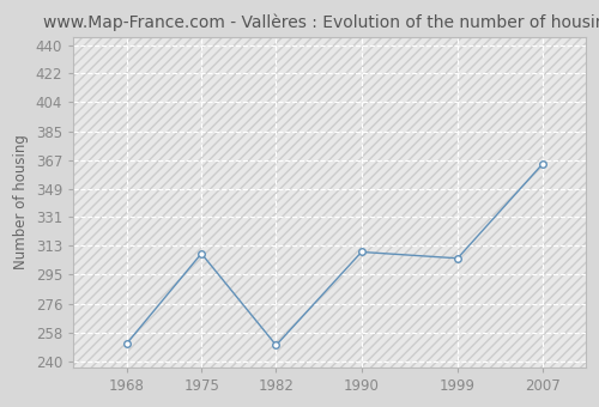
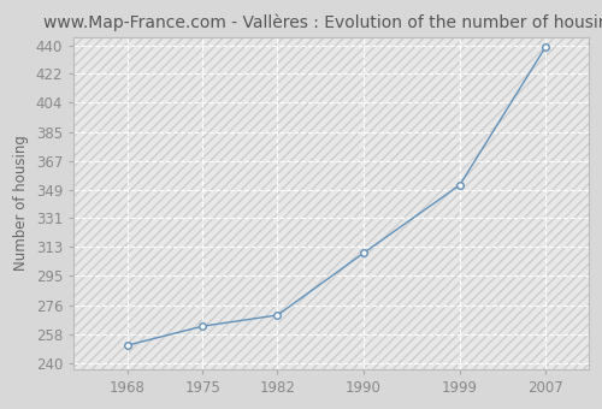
1975: 308 -> 263
1982: 250 -> 270
1999: 305 -> 352
2007: 365 -> 439
